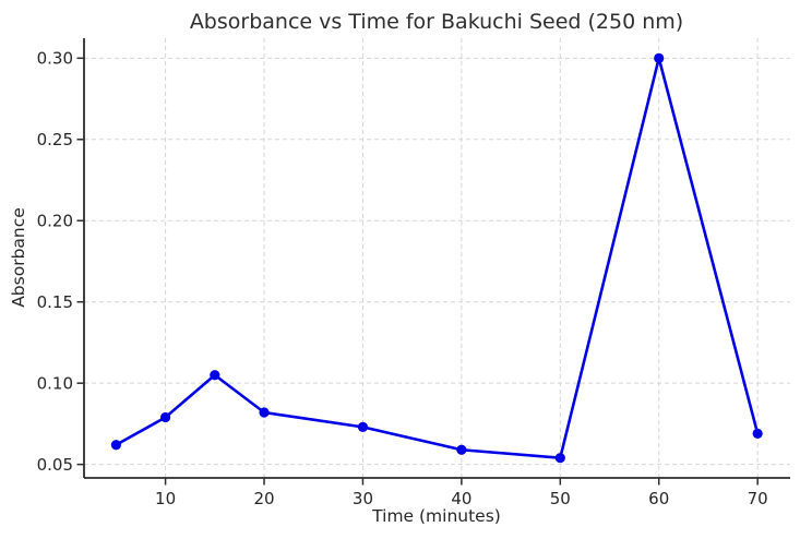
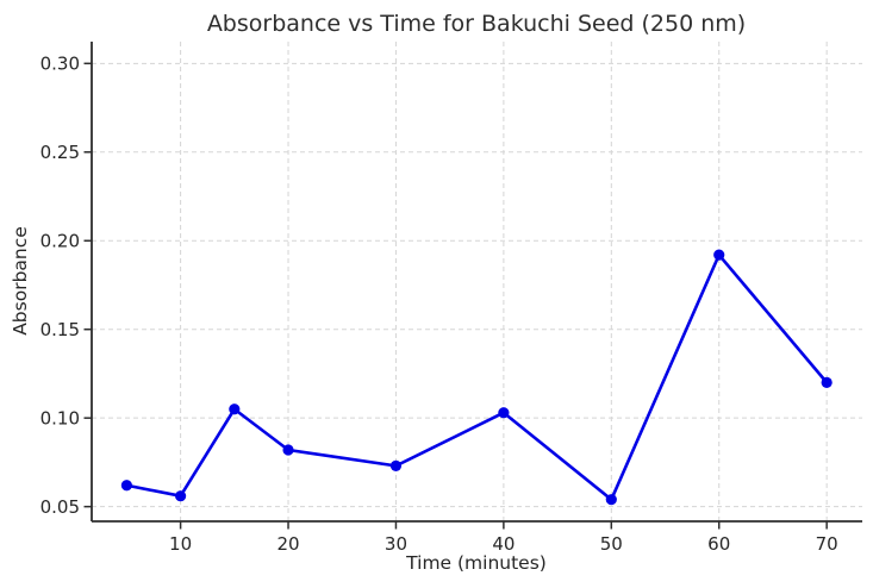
10: 0.079 -> 0.056
40: 0.059 -> 0.103
60: 0.300 -> 0.192
70: 0.069 -> 0.120
